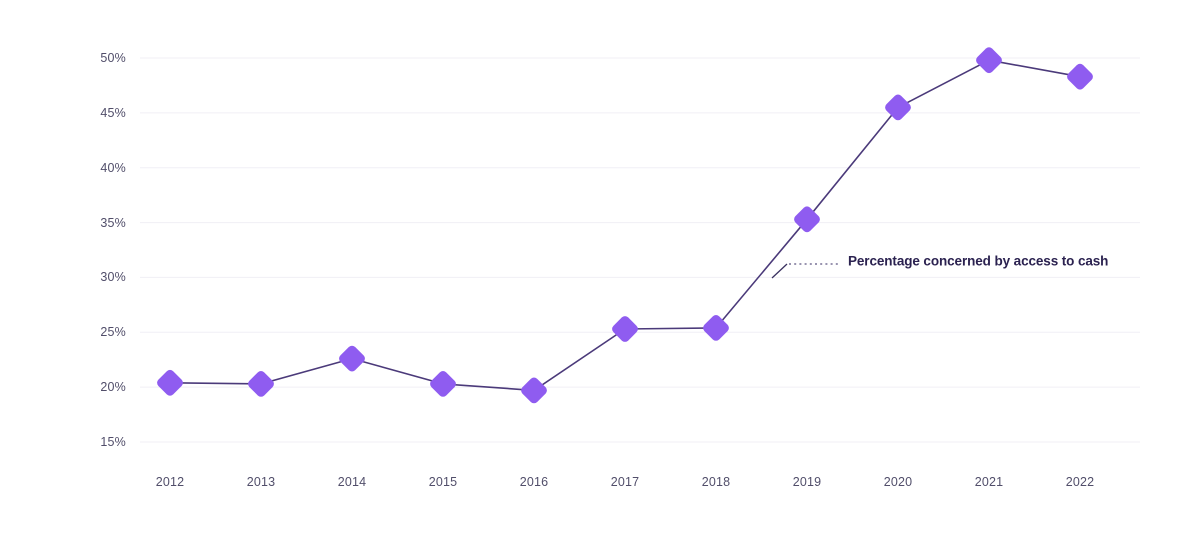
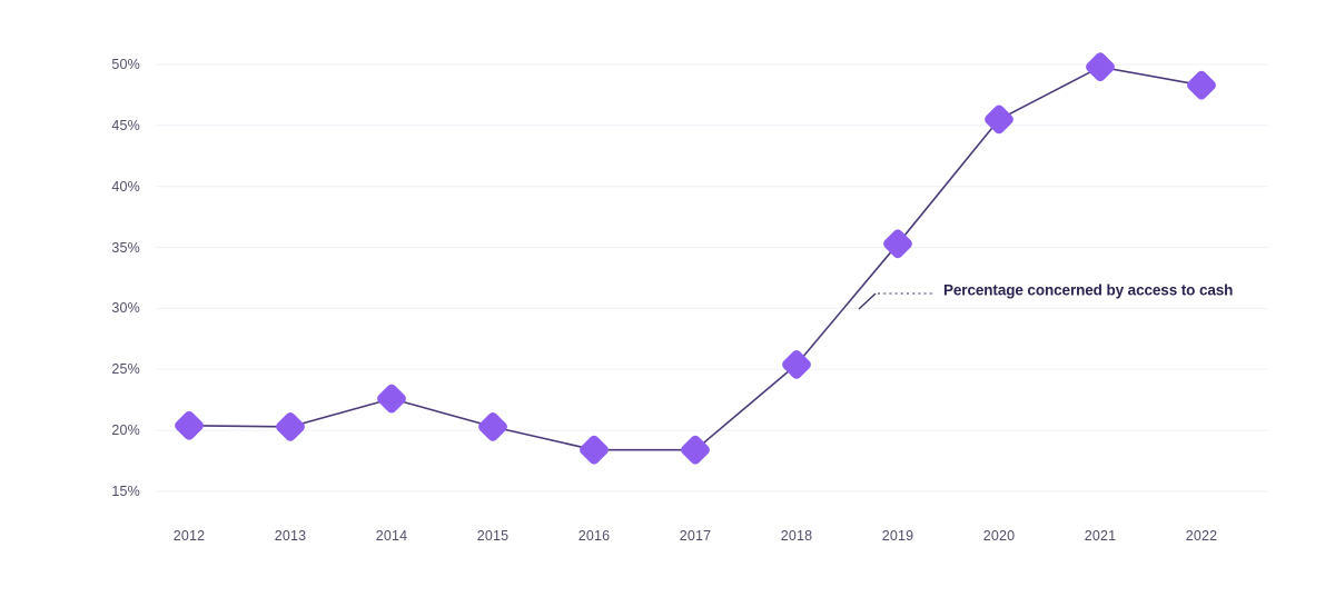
2016: 19.7% -> 18.4%
2017: 25.3% -> 18.4%
